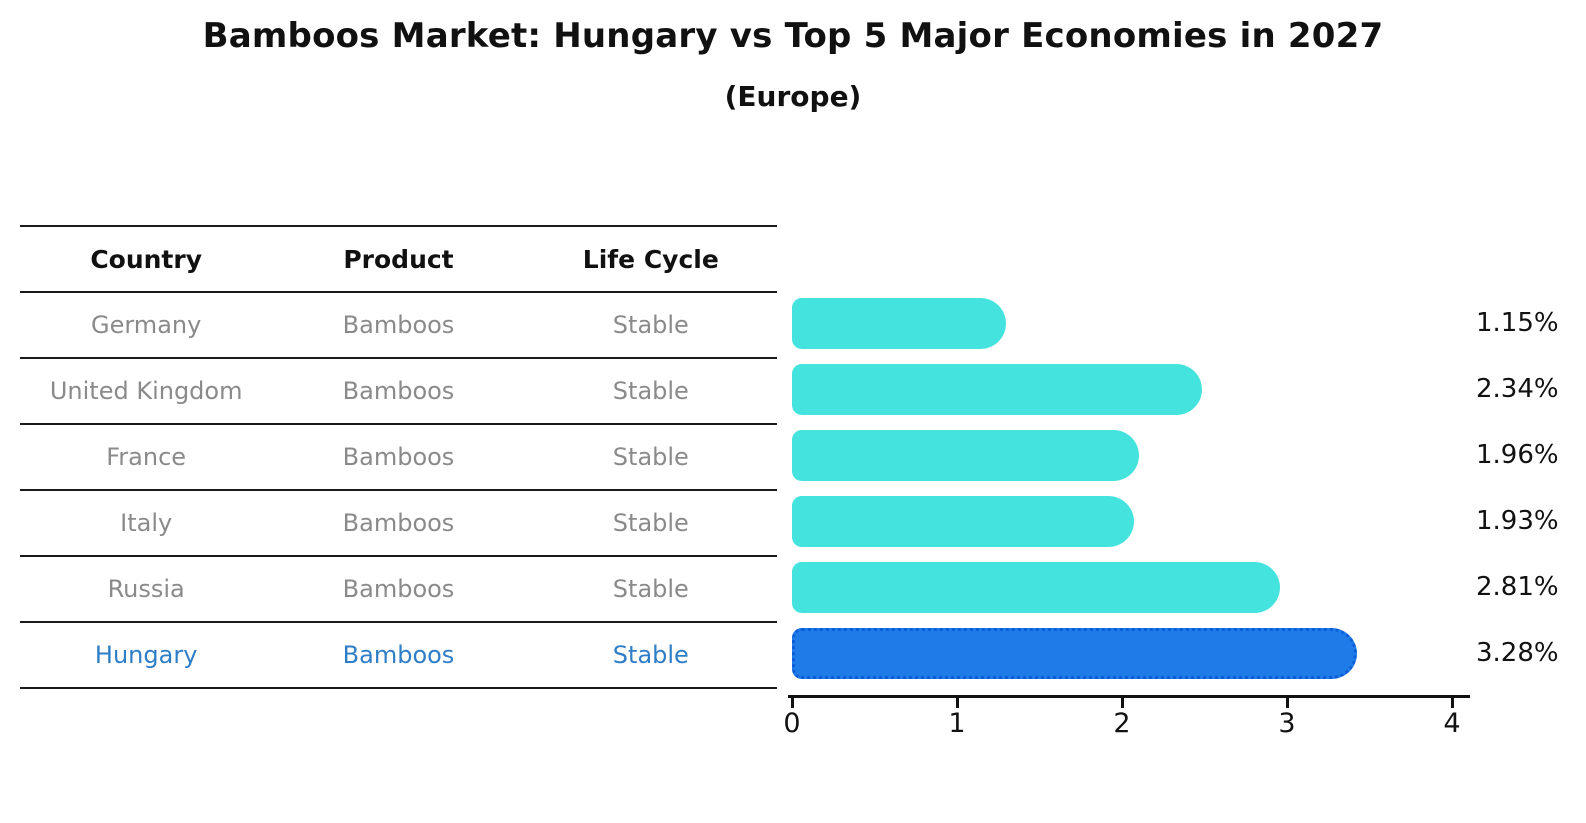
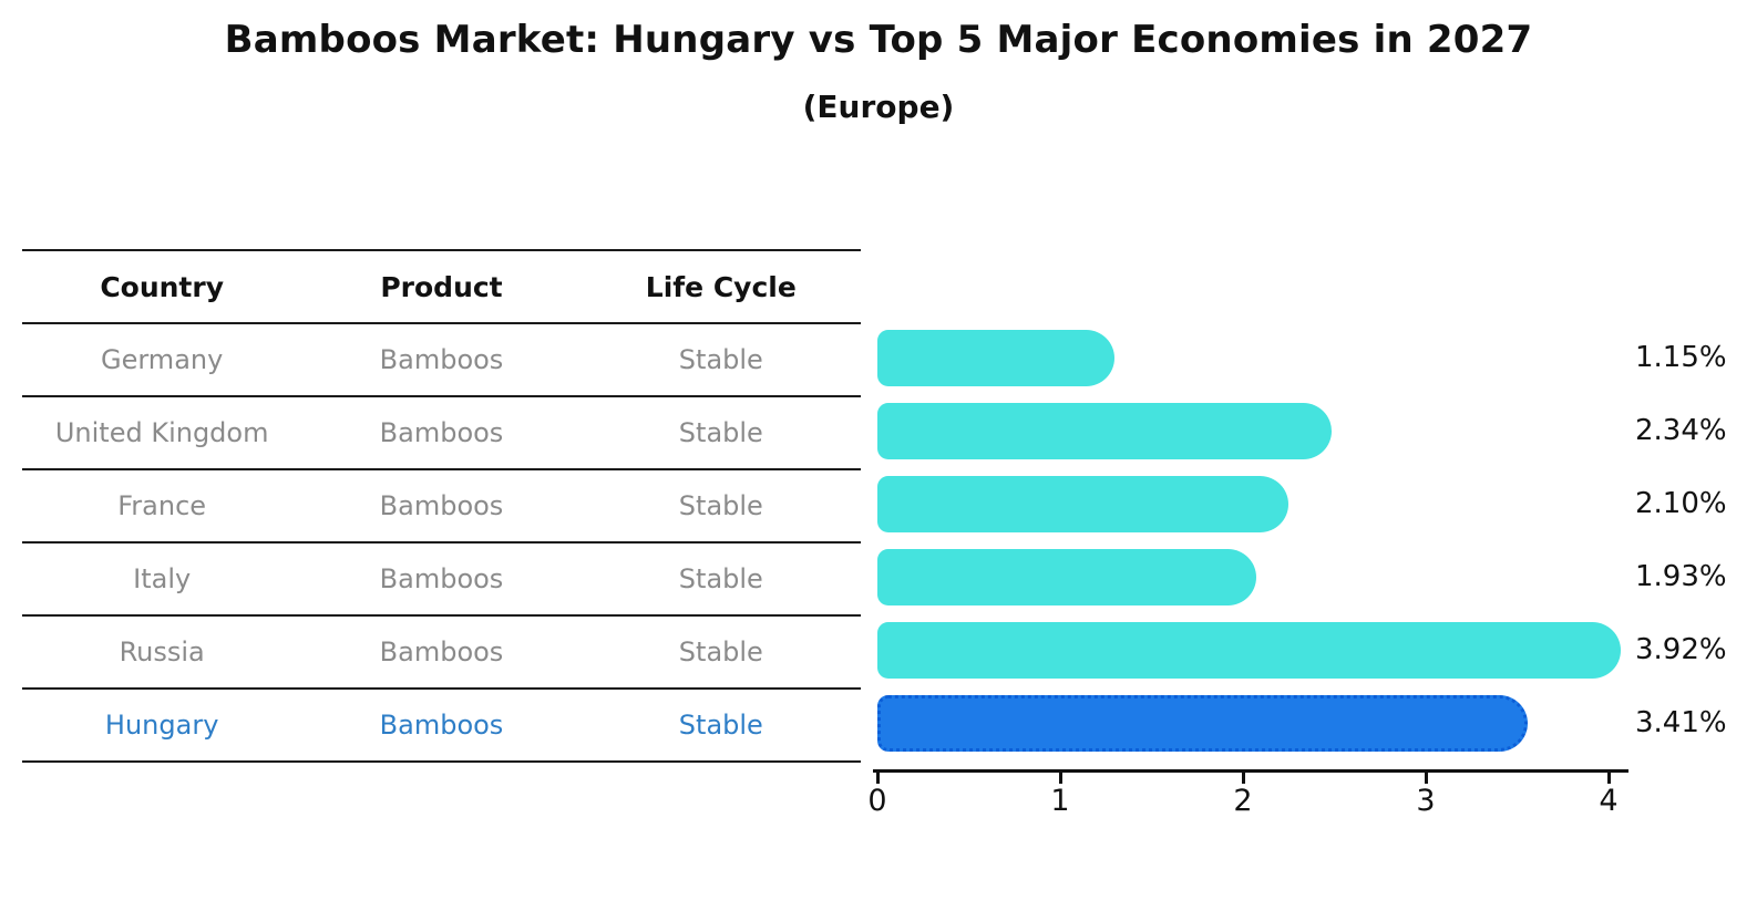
France: 1.96% -> 2.10%
Russia: 2.81% -> 3.92%
Hungary: 3.28% -> 3.41%
